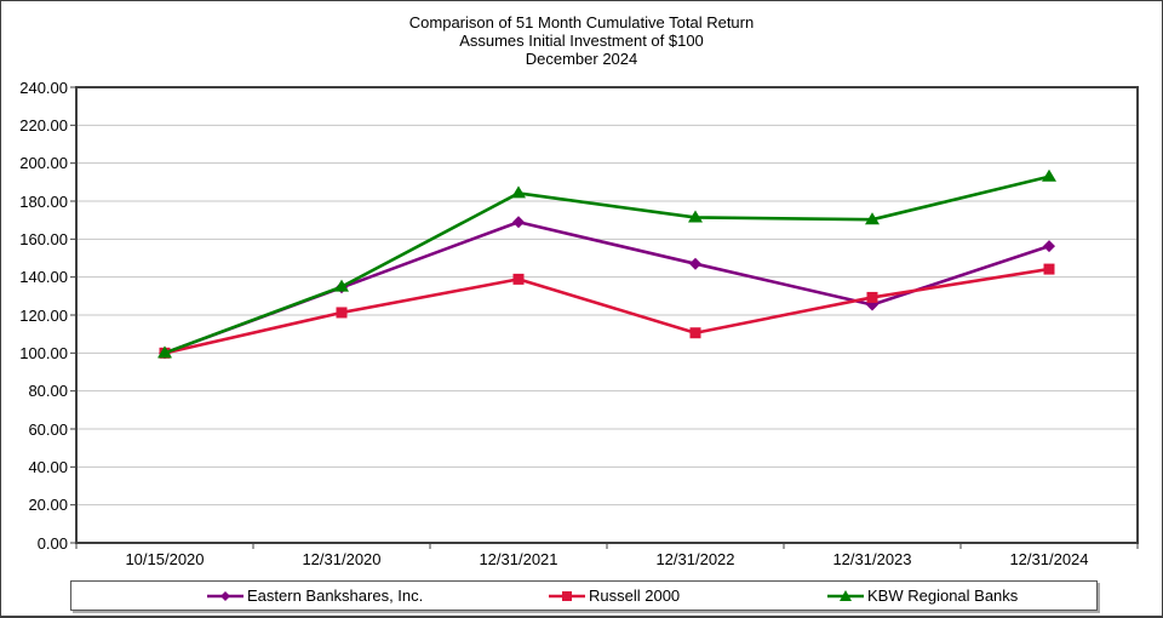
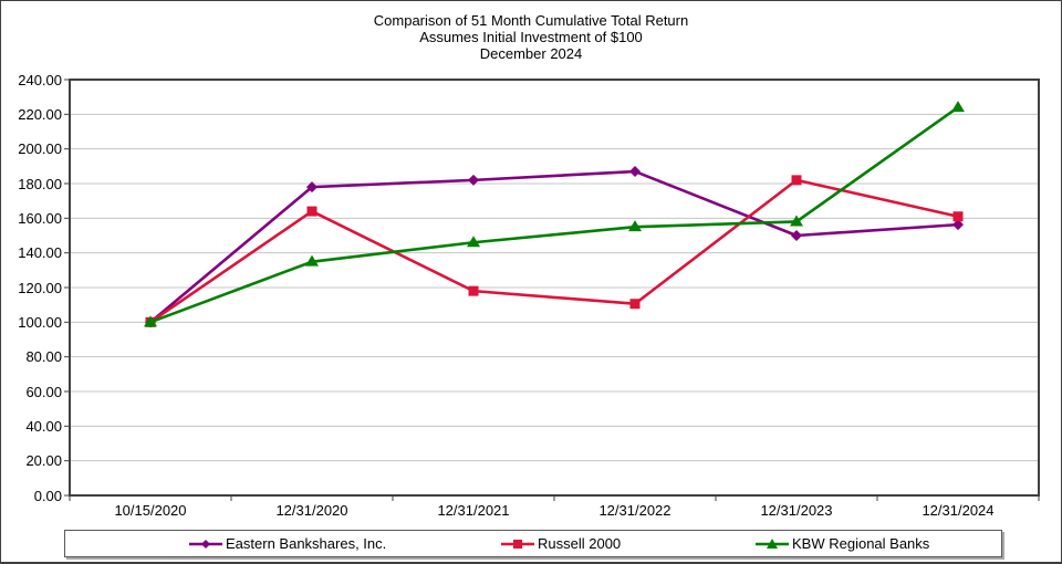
Eastern Bankshares, Inc./12/31/2020: 134 -> 178
Russell 2000/12/31/2020: 121 -> 164
Eastern Bankshares, Inc./12/31/2021: 169 -> 182
Russell 2000/12/31/2021: 139 -> 118
KBW Regional Banks/12/31/2021: 184 -> 146
Eastern Bankshares, Inc./12/31/2022: 147 -> 187
KBW Regional Banks/12/31/2022: 171 -> 155
Eastern Bankshares, Inc./12/31/2023: 125 -> 150
Russell 2000/12/31/2023: 129 -> 182
KBW Regional Banks/12/31/2023: 170 -> 158
Russell 2000/12/31/2024: 144 -> 161
KBW Regional Banks/12/31/2024: 193 -> 224
